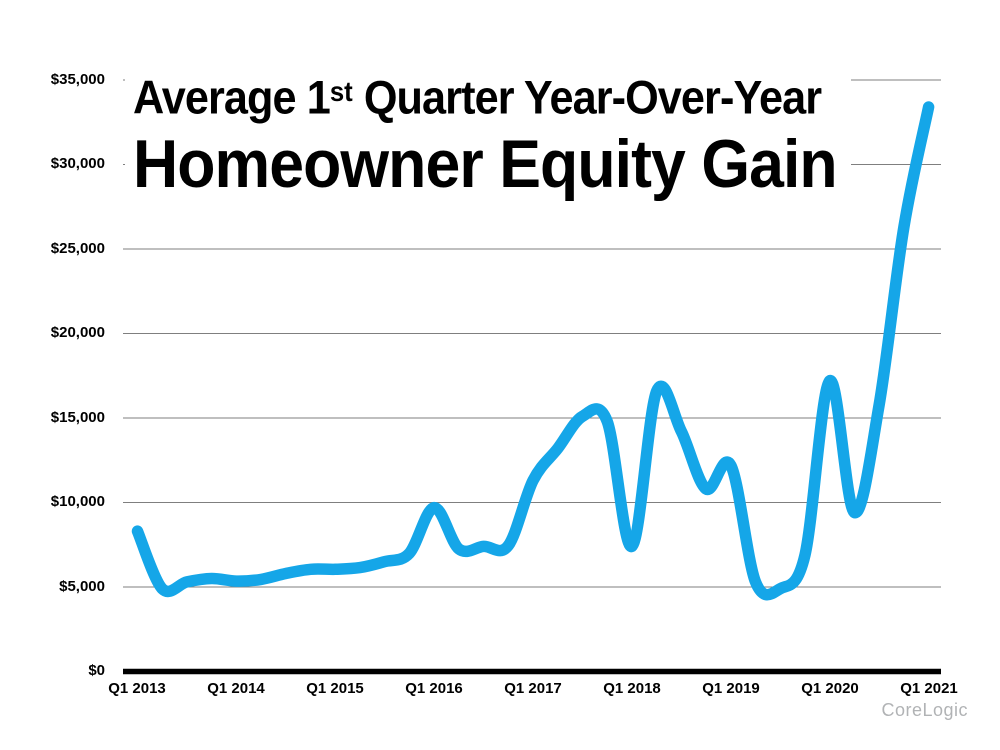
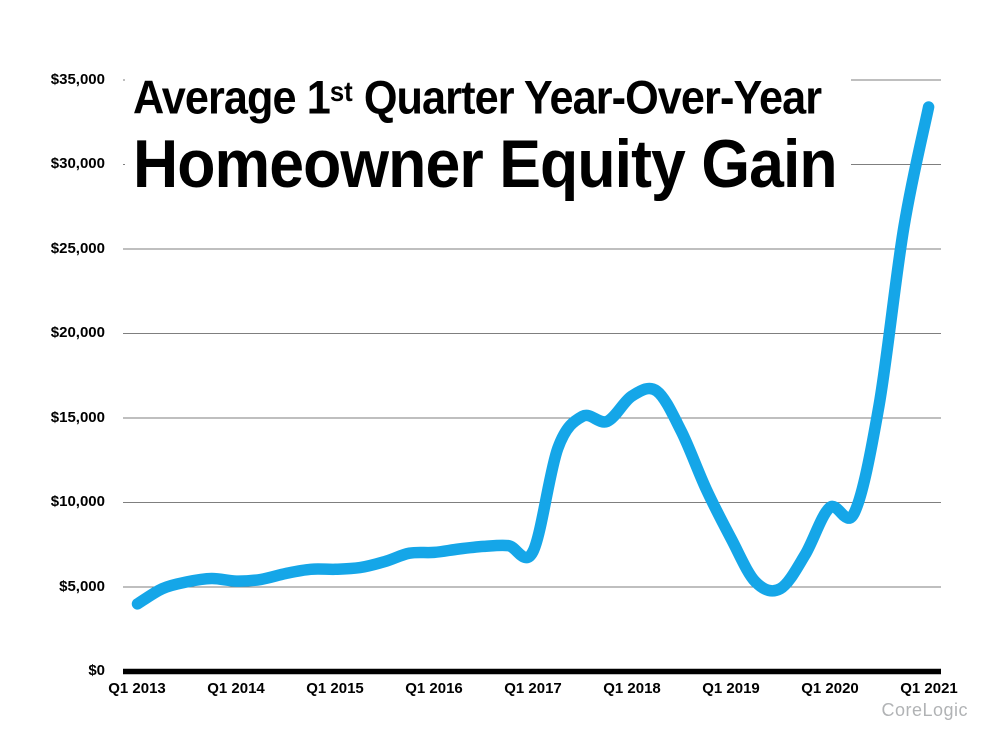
Q1 2013: $8300 -> $4000
Q1 2016: $9700 -> $7000
Q1 2017: $11300 -> $7100
Q1 2018: $7400 -> $16300
Q1 2019: $12200 -> $7900
Q1 2020: $17200 -> $9700
